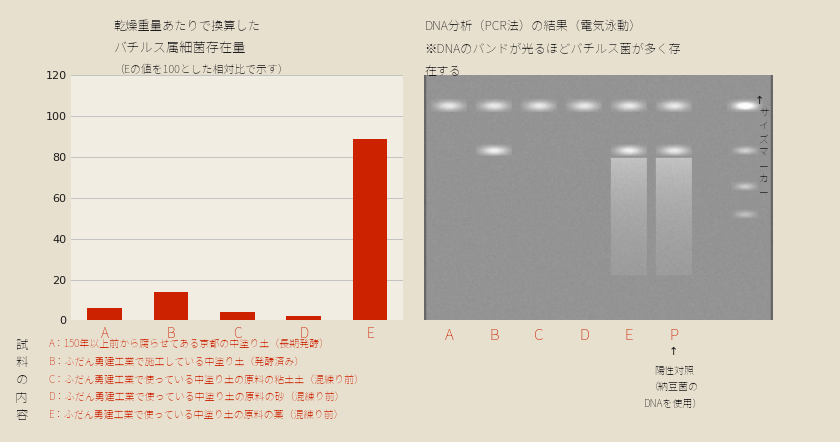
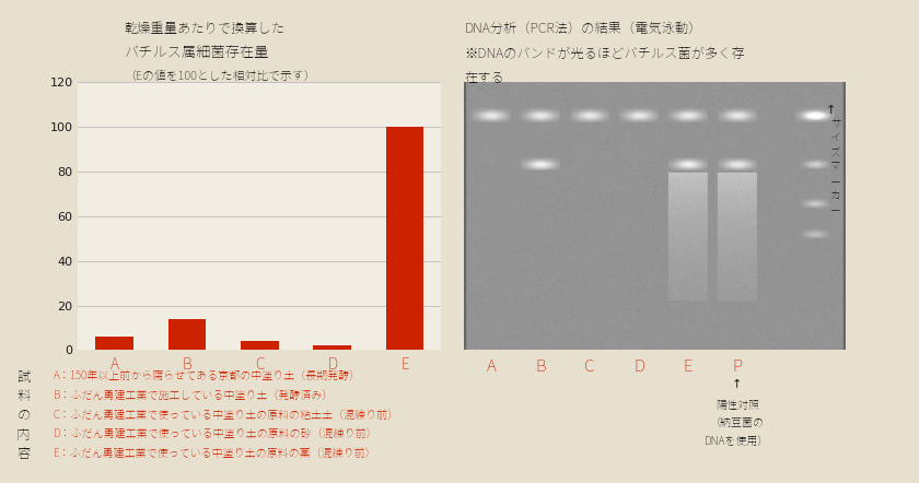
E: 89 -> 100
